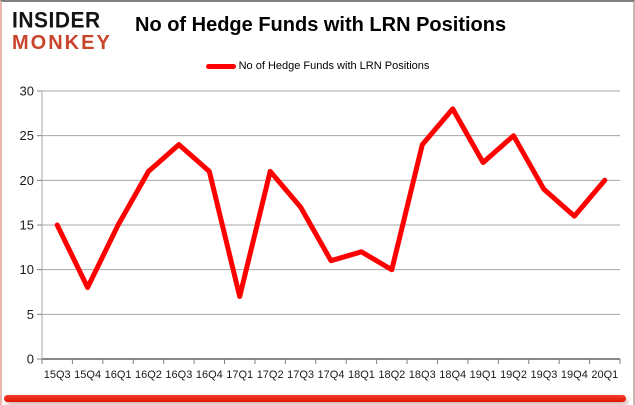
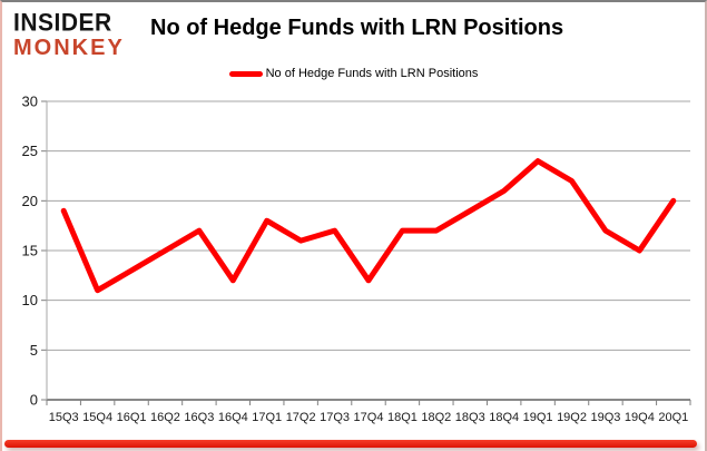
15Q3: 15 -> 19
15Q4: 8 -> 11
16Q1: 15 -> 13
16Q2: 21 -> 15
16Q3: 24 -> 17
16Q4: 21 -> 12
17Q1: 7 -> 18
17Q2: 21 -> 16
17Q4: 11 -> 12
18Q1: 12 -> 17
18Q2: 10 -> 17
18Q3: 24 -> 19
18Q4: 28 -> 21
19Q1: 22 -> 24
19Q2: 25 -> 22
19Q3: 19 -> 17
19Q4: 16 -> 15
